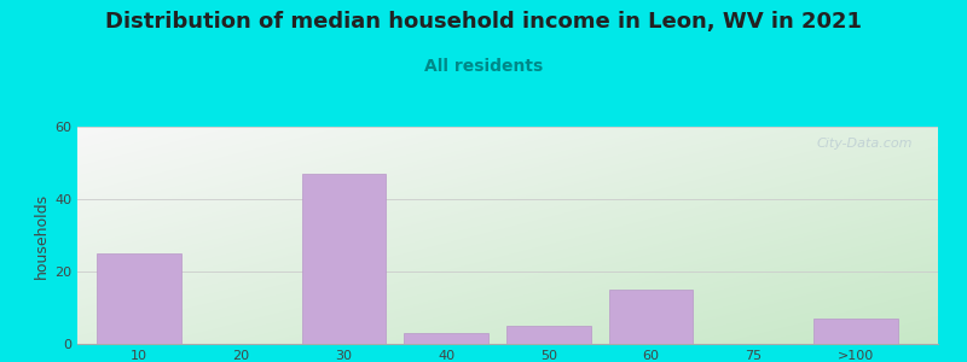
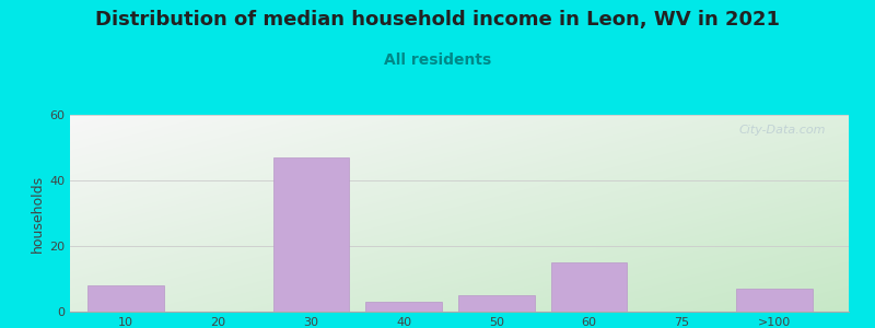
10: 25 -> 8
